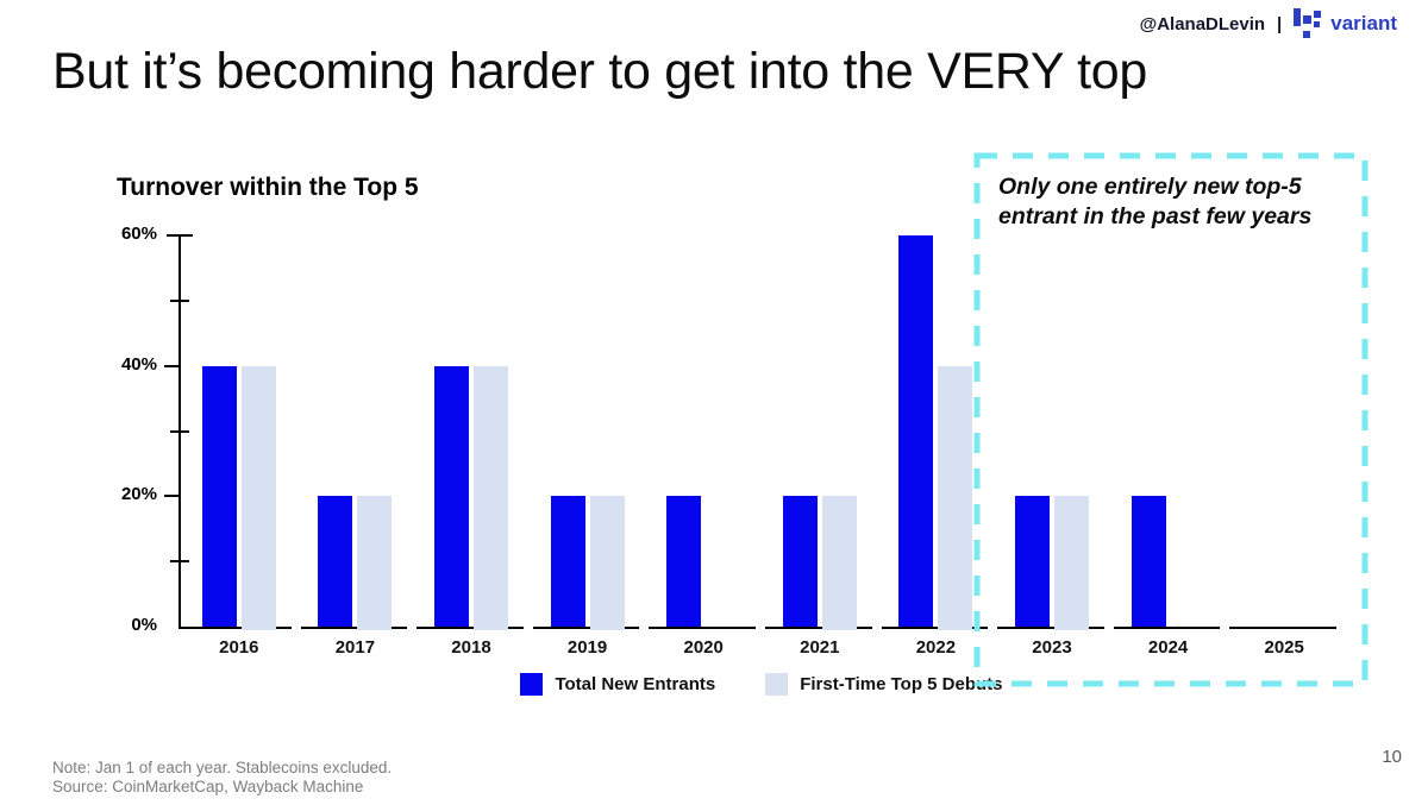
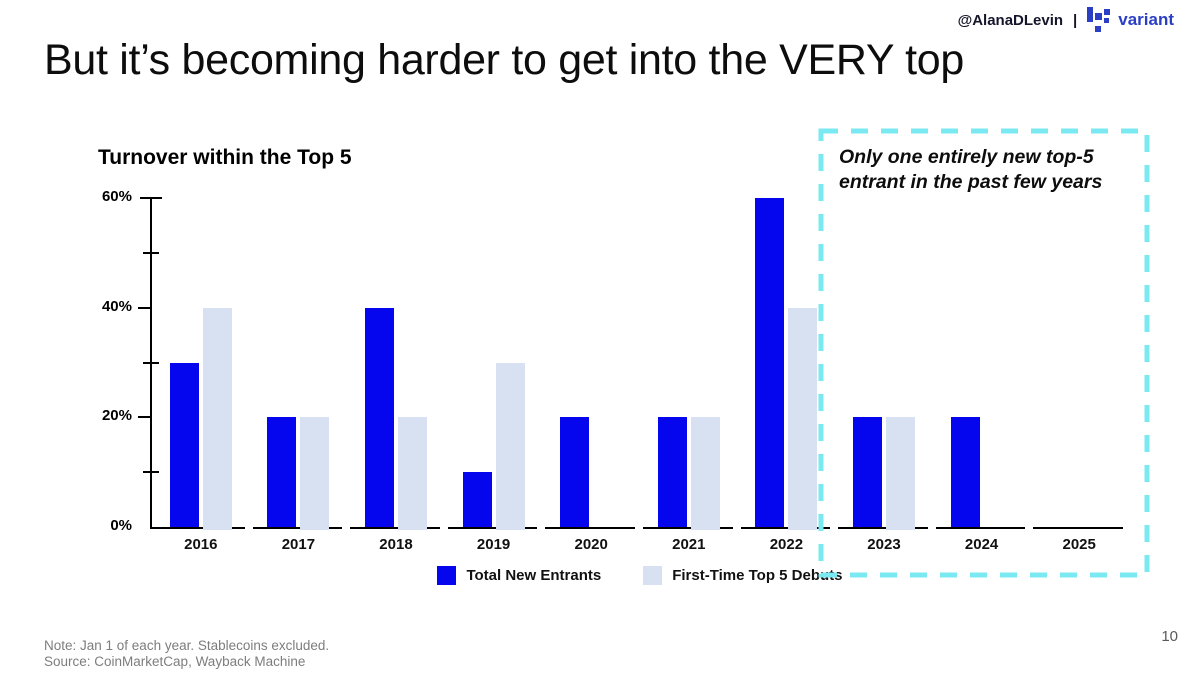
Total New Entrants/2016: 40% -> 30%
First-Time Top 5 Debuts/2018: 40% -> 20%
Total New Entrants/2019: 20% -> 10%
First-Time Top 5 Debuts/2019: 20% -> 30%
